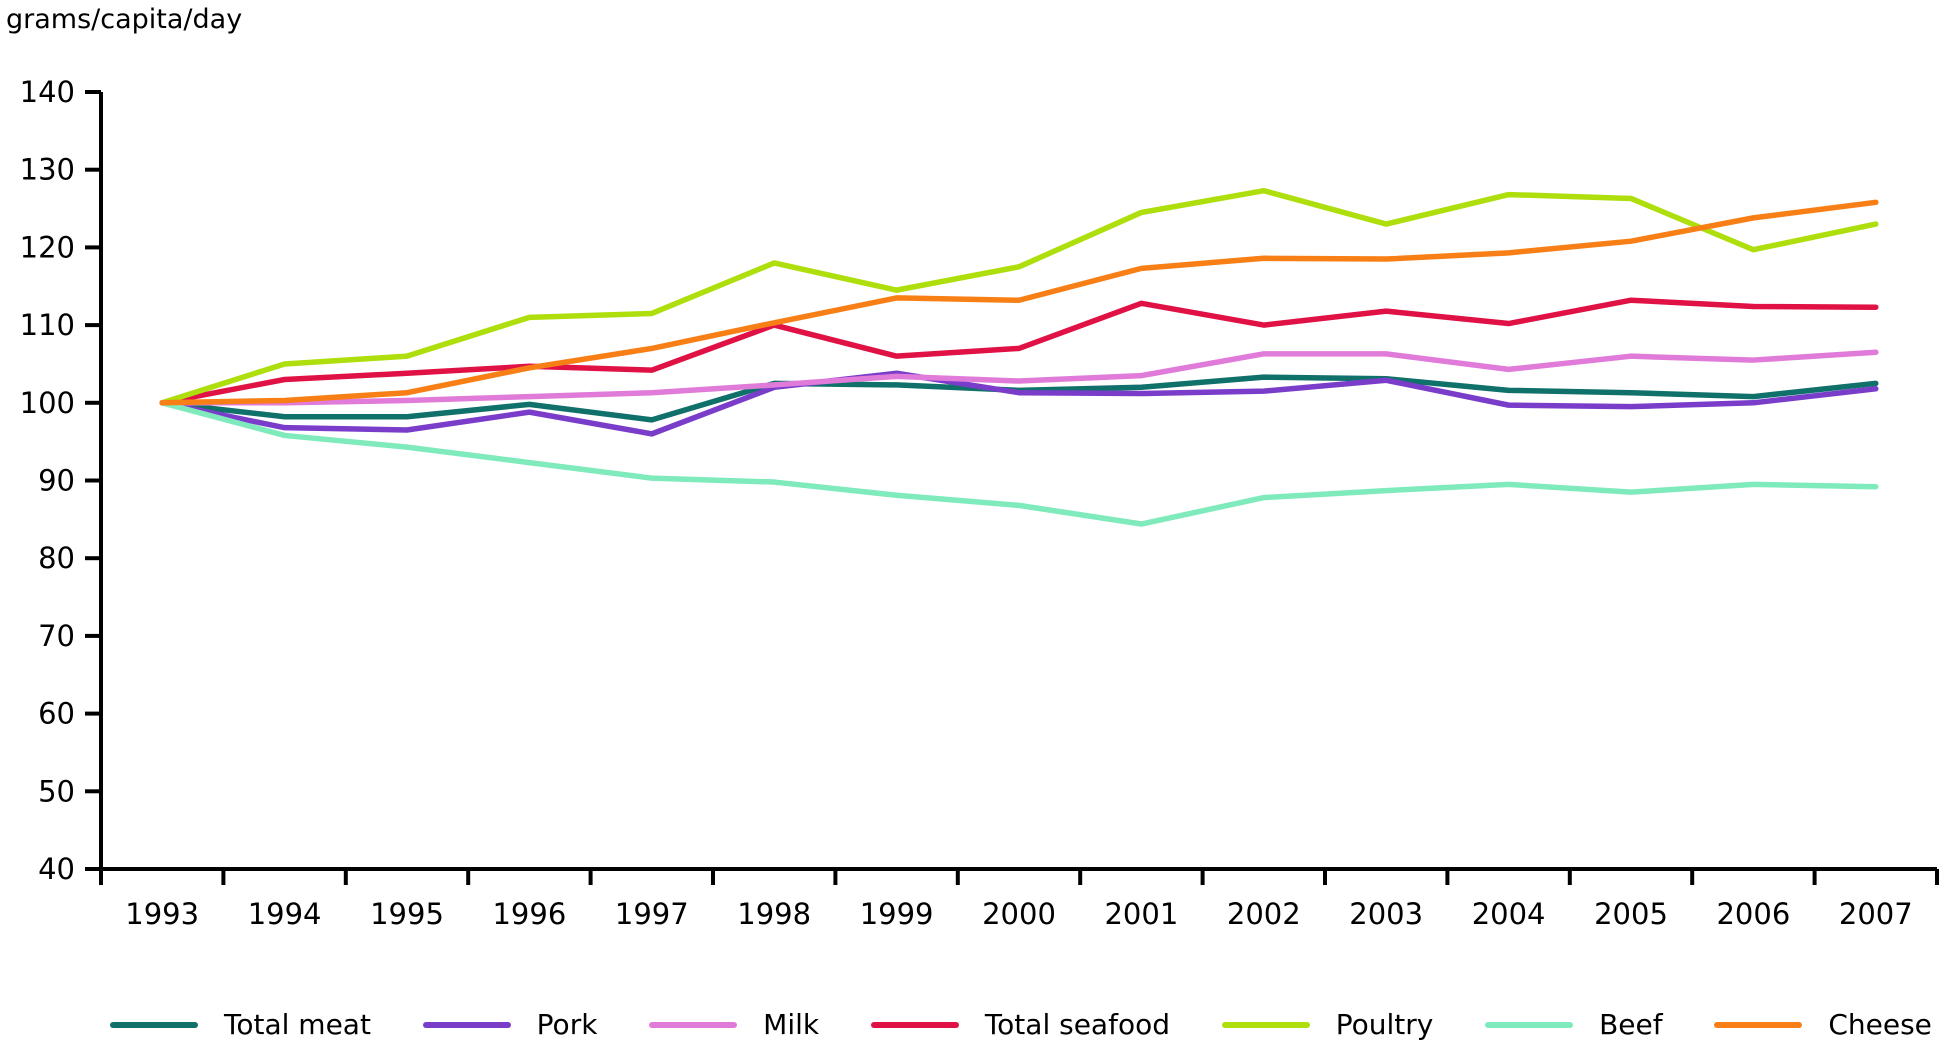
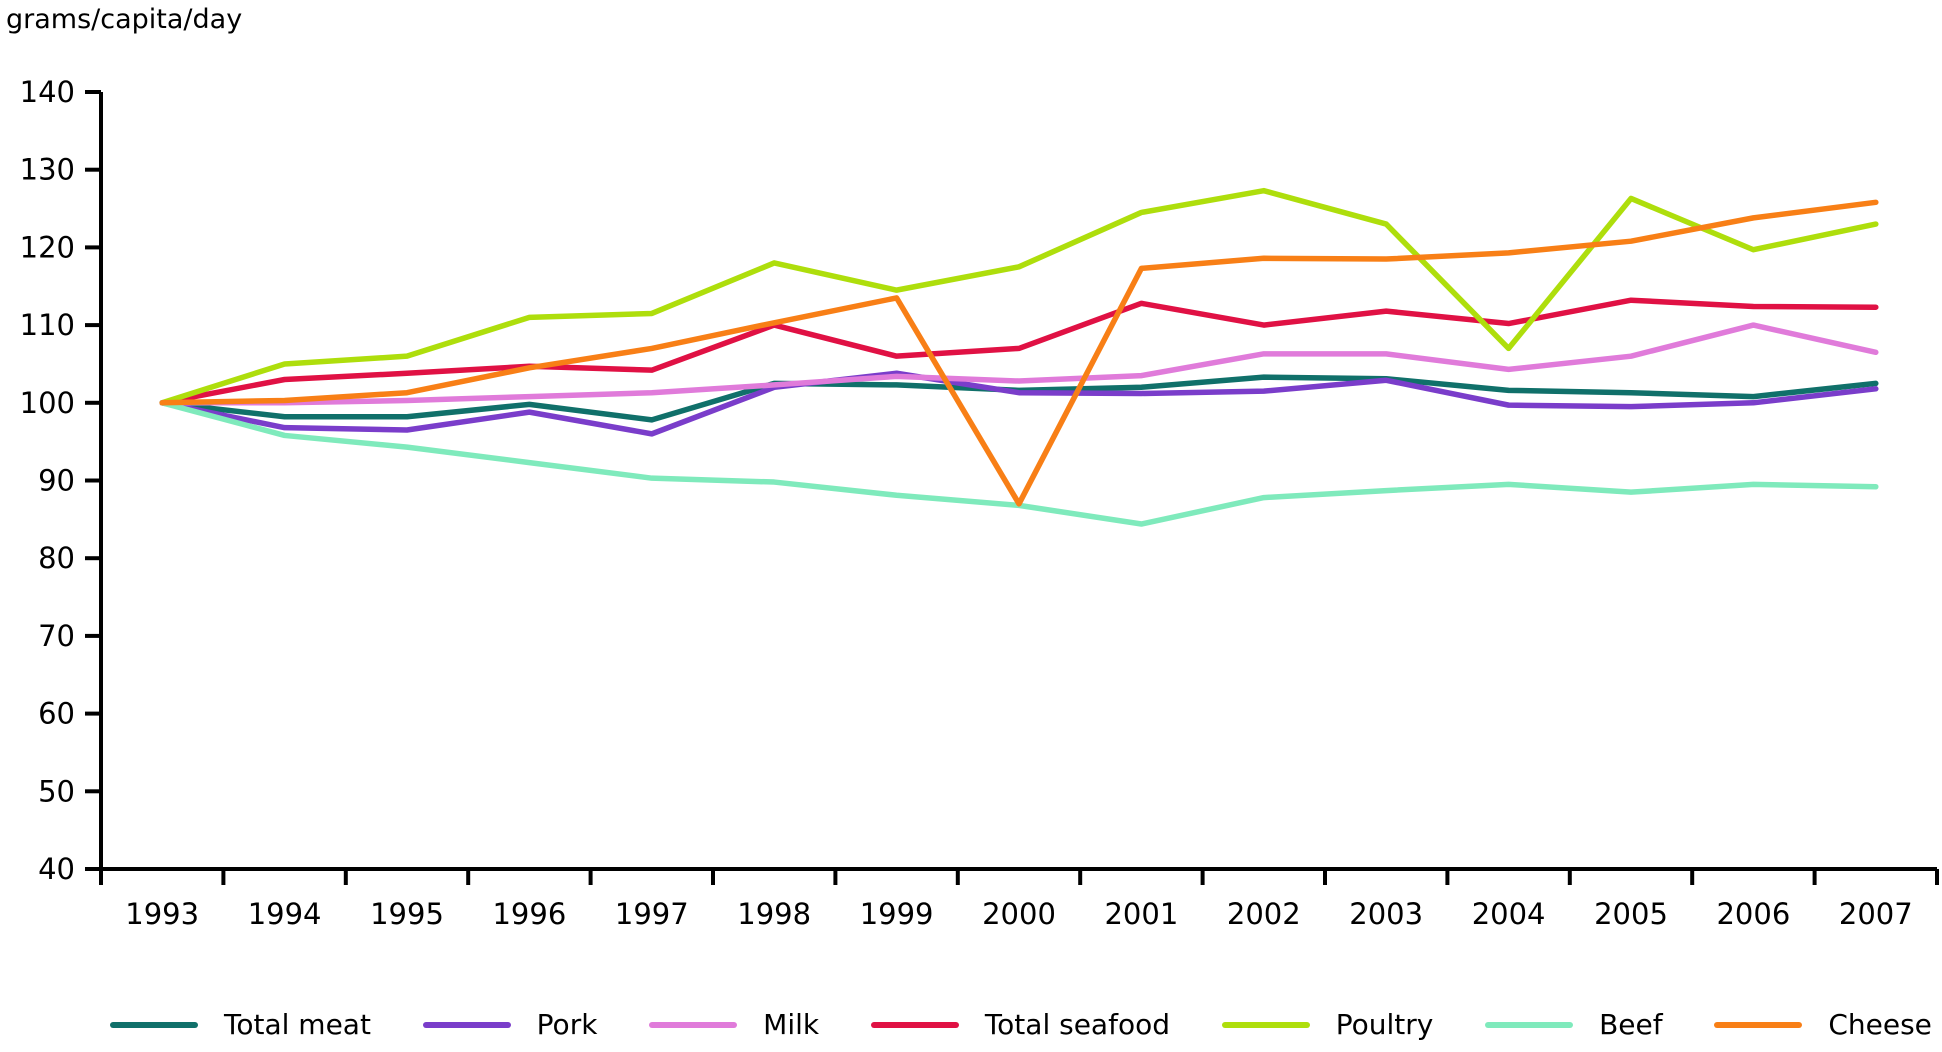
Cheese/2000: 113 -> 87
Poultry/2004: 127 -> 107
Milk/2006: 106 -> 110
